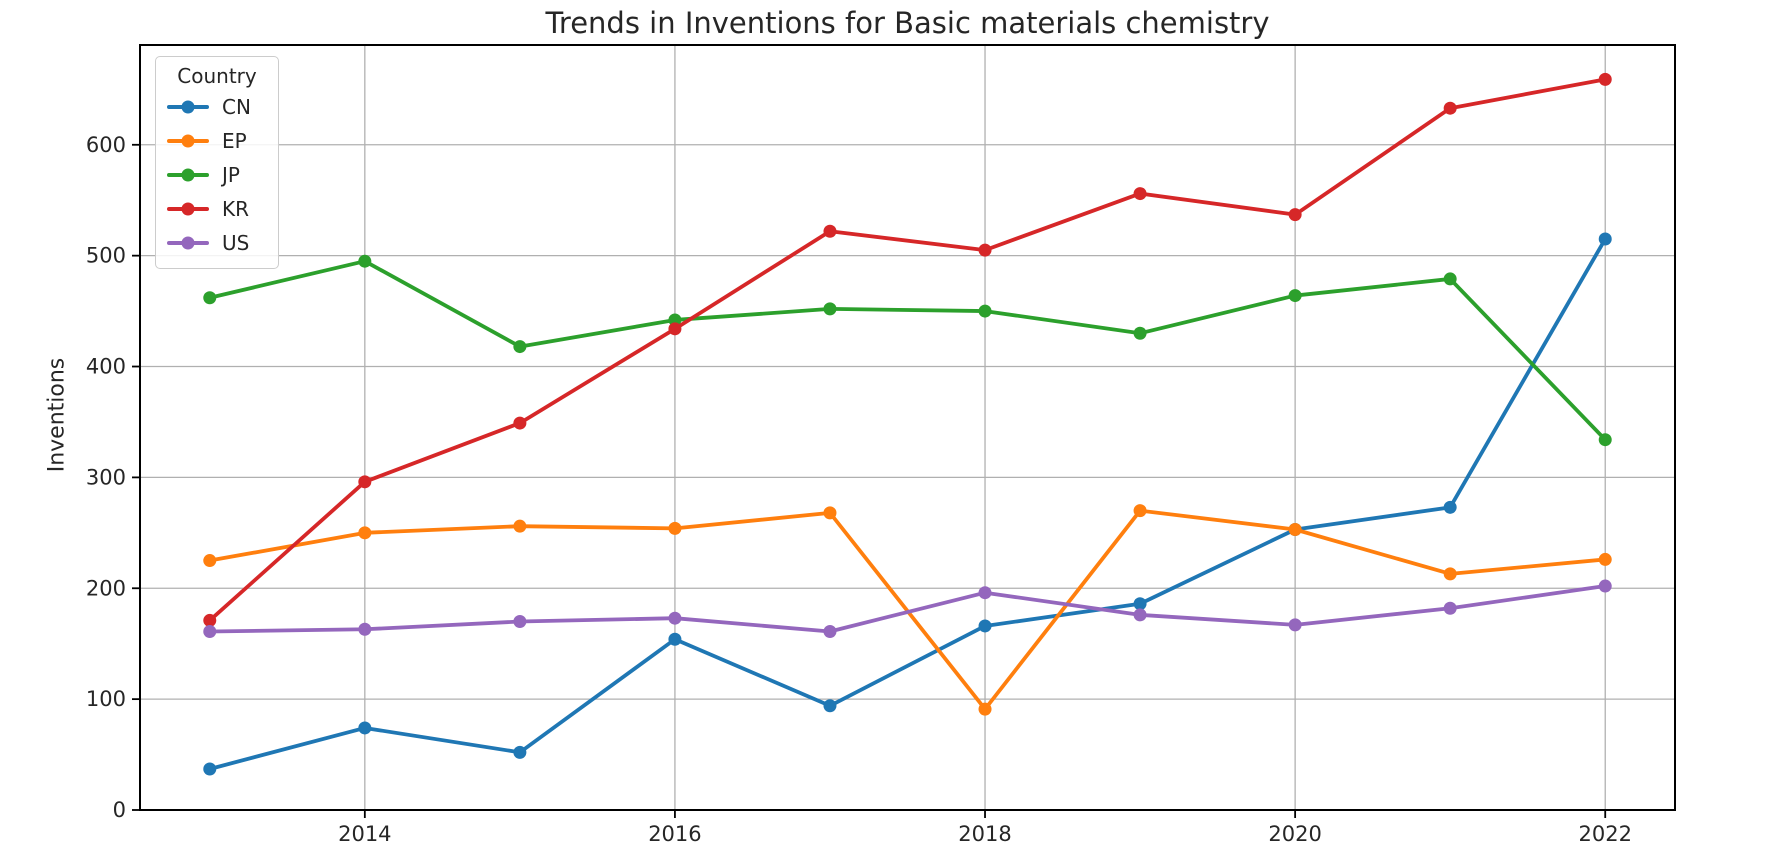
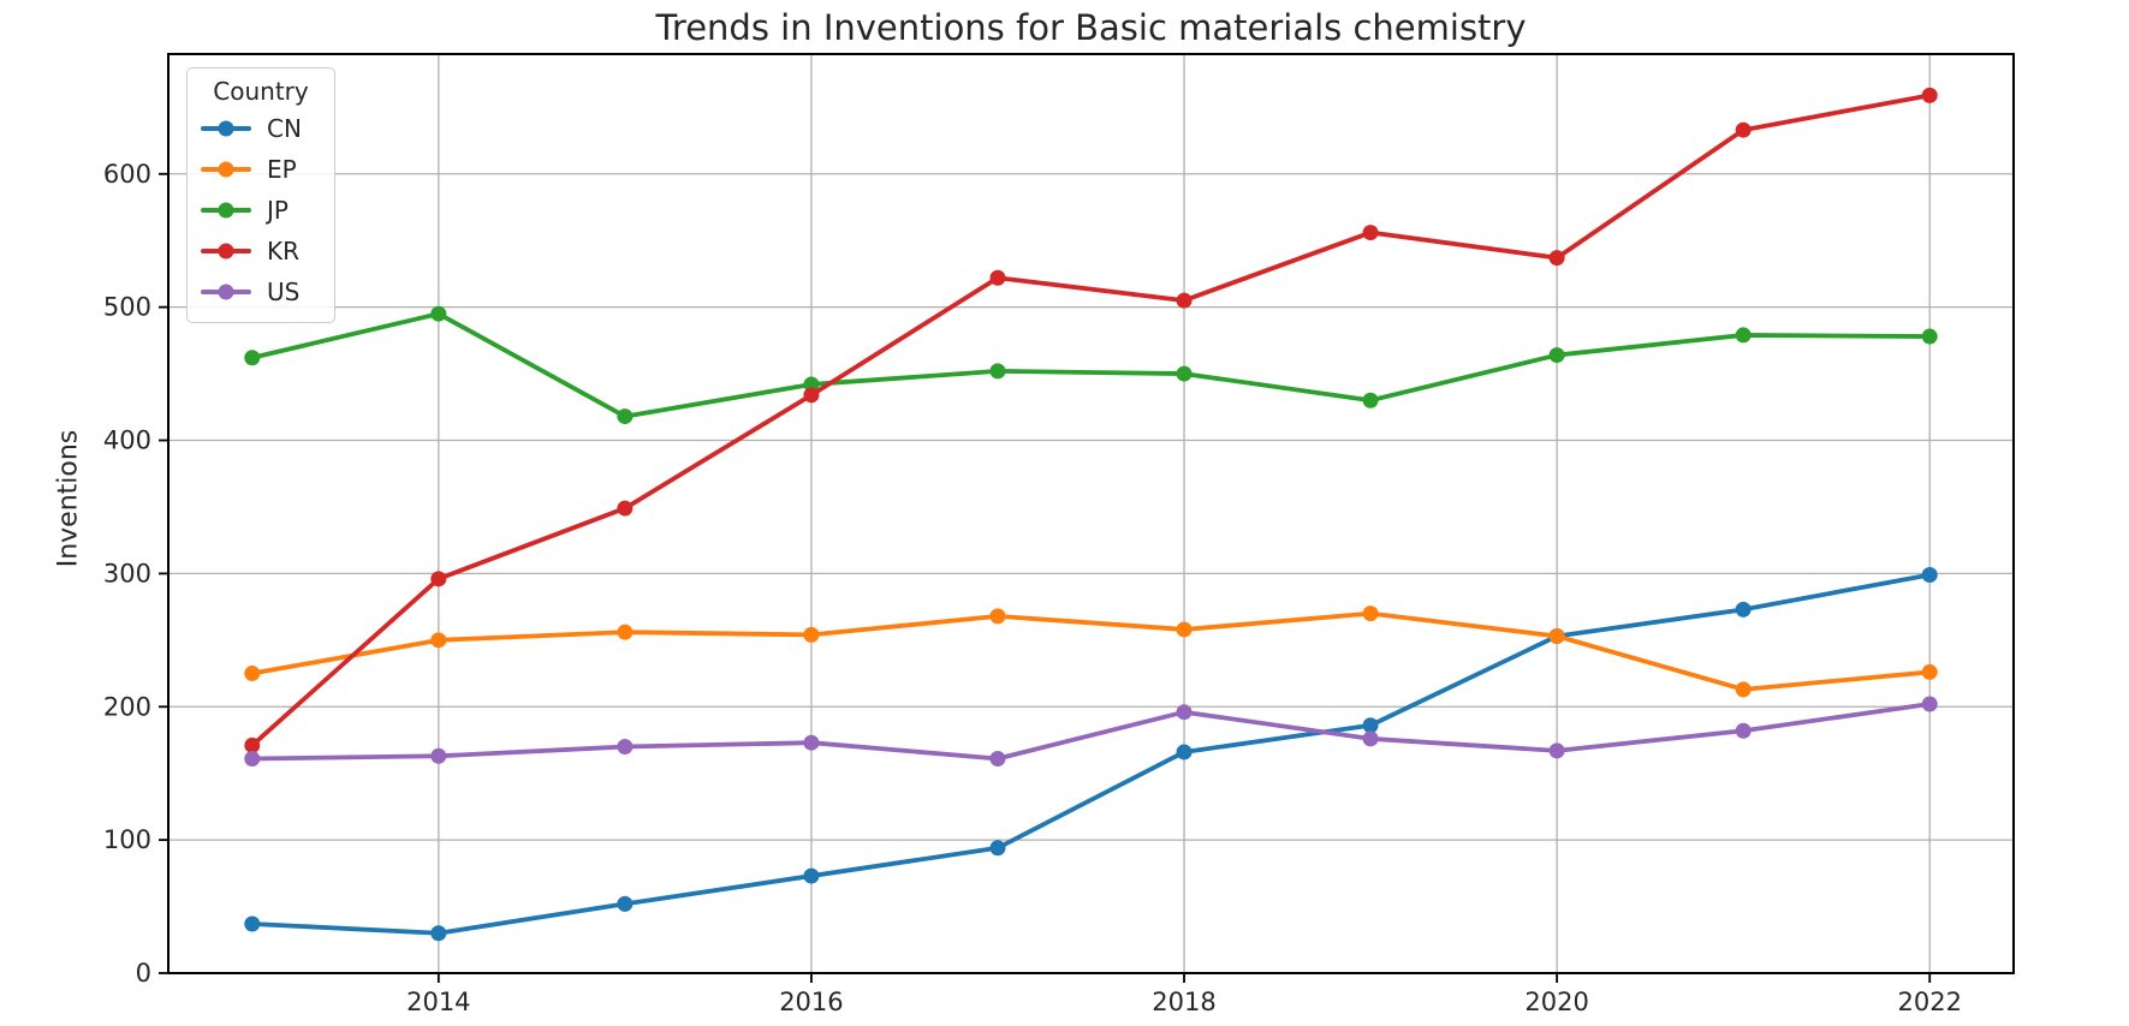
CN/2014: 74 -> 30
CN/2016: 154 -> 73
EP/2018: 91 -> 258
CN/2022: 515 -> 299
JP/2022: 334 -> 478
